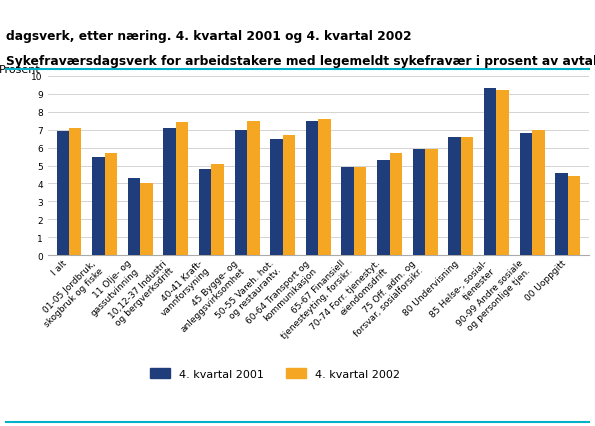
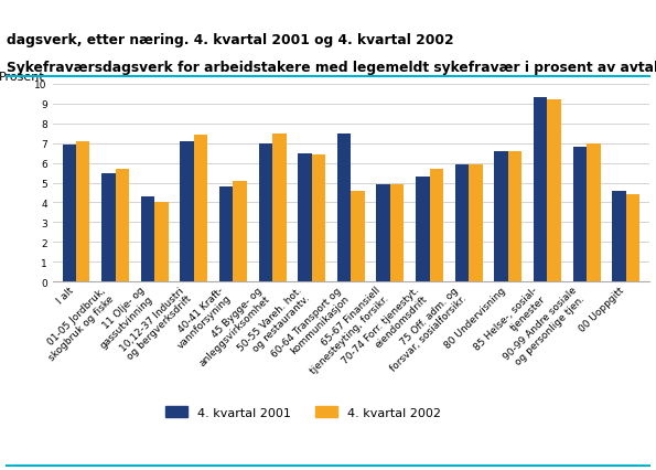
4. kvartal 2002/50-55 Vareh. hot. og restaurantv.: 6.7 -> 6.4
4. kvartal 2002/60-64 Transport og kommunikasjon: 7.6 -> 4.6
